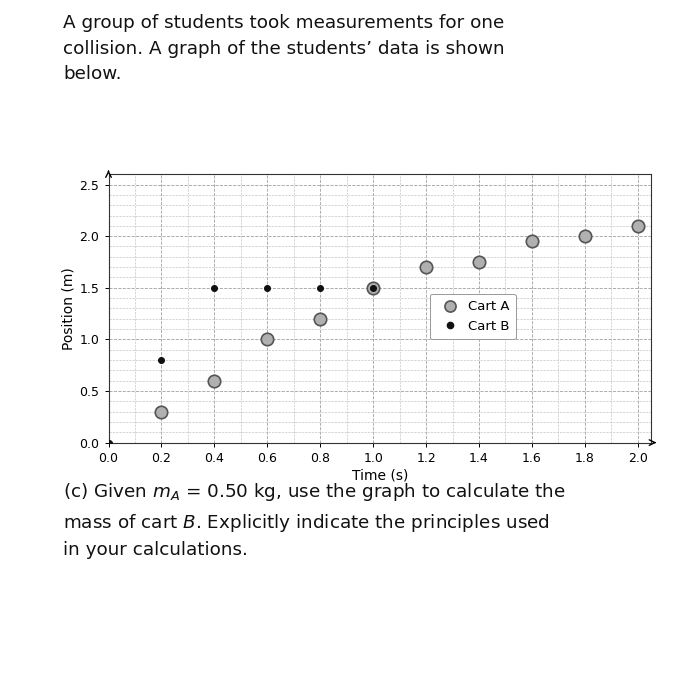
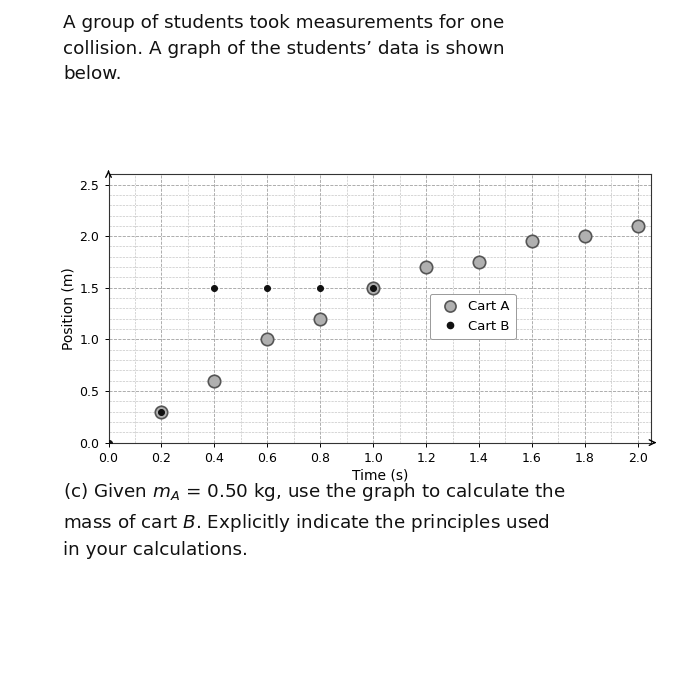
Cart B/0.2: 0.8 -> 0.3
